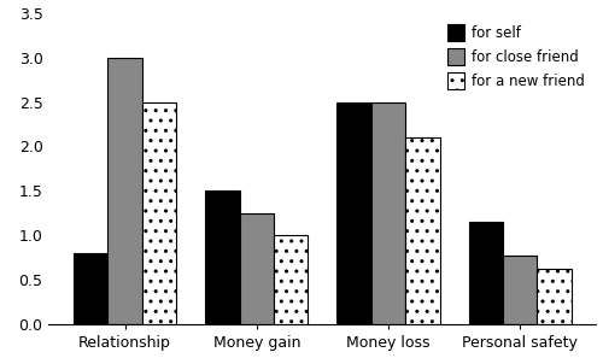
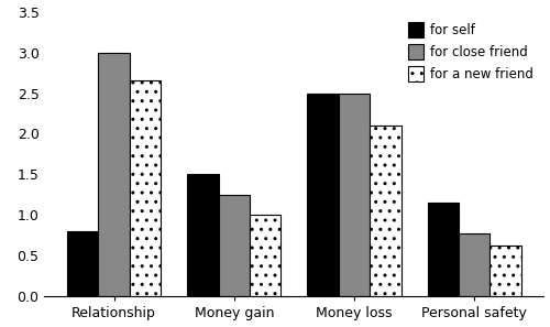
for a new friend/Relationship: 2.50 -> 2.65
